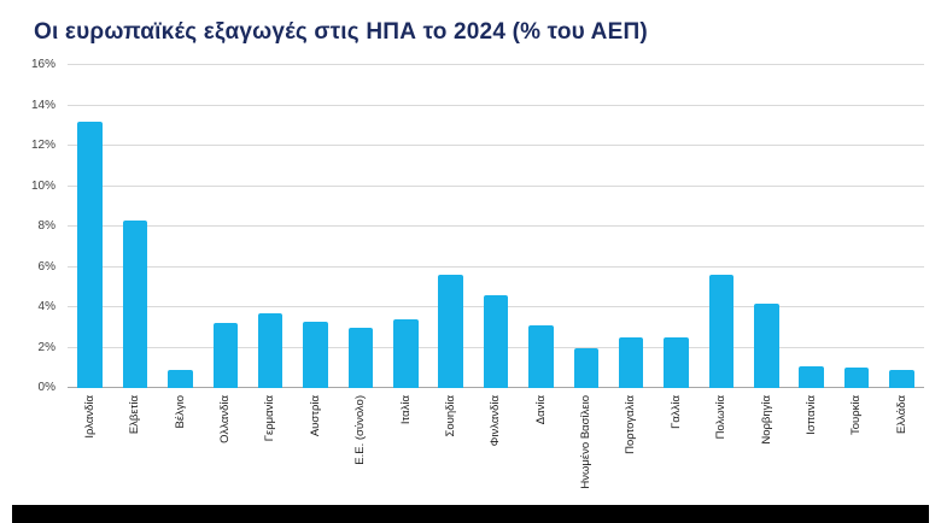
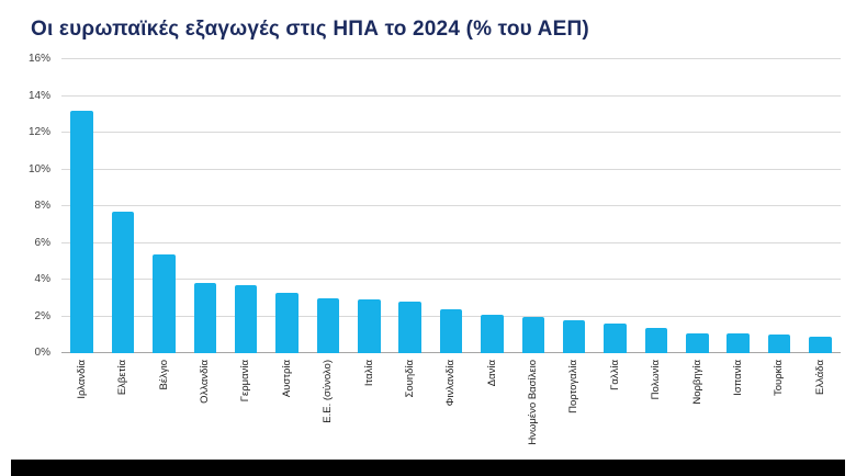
Ελβετία: 8.3% -> 7.7%
Βέλγιο: 0.9% -> 5.4%
Ολλανδία: 3.2% -> 3.8%
Ιταλία: 3.4% -> 2.9%
Σουηδία: 5.6% -> 2.8%
Φινλανδία: 4.6% -> 2.4%
Δανία: 3.1% -> 2.1%
Πορτογαλία: 2.5% -> 1.8%
Γαλλία: 2.5% -> 1.6%
Πολωνία: 5.6% -> 1.4%
Νορβηγία: 4.2% -> 1.1%
